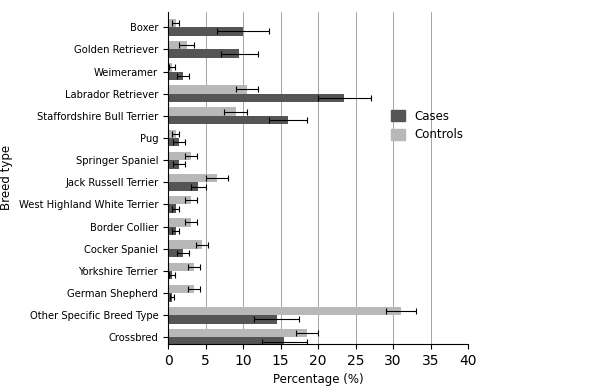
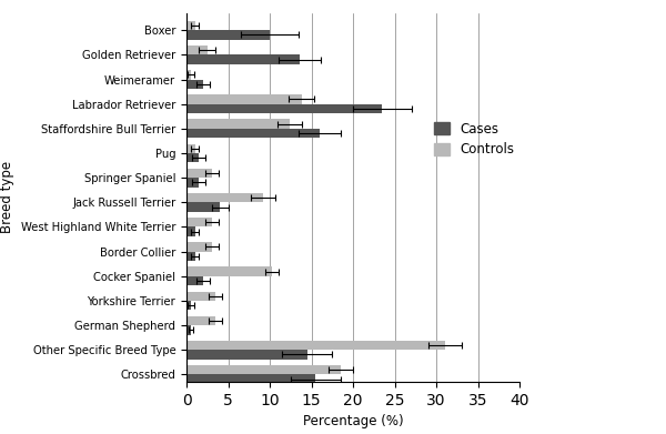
Cases/Golden Retriever: 9.5 -> 13.6
Controls/Labrador Retriever: 10.5 -> 13.8
Controls/Staffordshire Bull Terrier: 9.0 -> 12.4
Controls/Jack Russell Terrier: 6.5 -> 9.2
Controls/Cocker Spaniel: 4.5 -> 10.2
